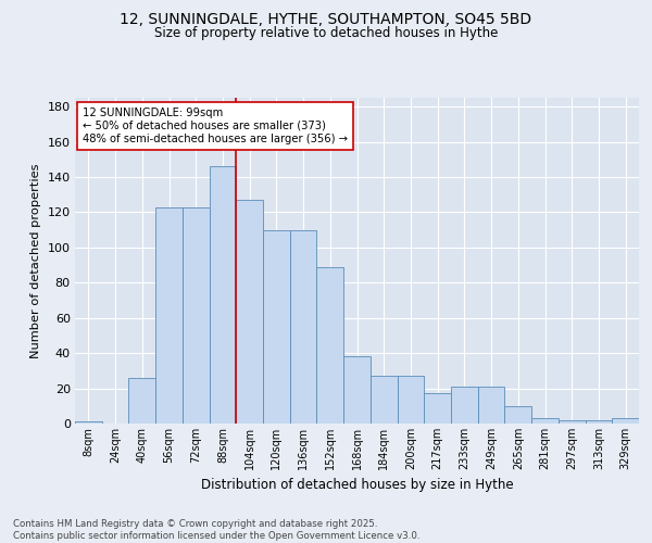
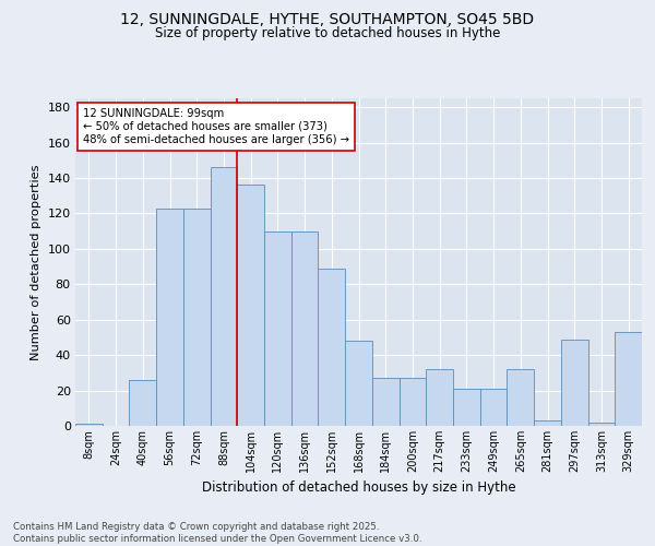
104sqm: 127 -> 136
168sqm: 38 -> 48
217sqm: 17 -> 32
265sqm: 10 -> 32
297sqm: 2 -> 49
329sqm: 3 -> 53
